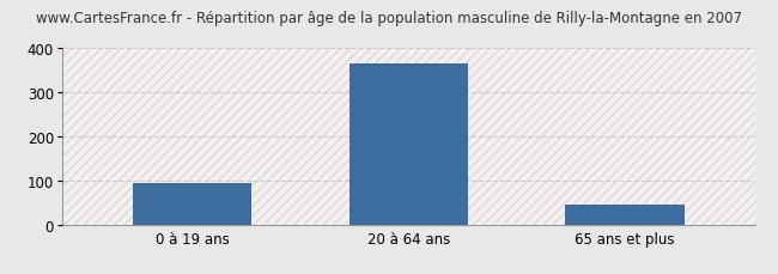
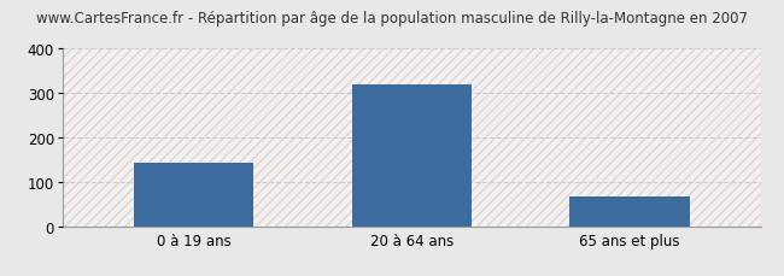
0 à 19 ans: 95 -> 142
20 à 64 ans: 365 -> 320
65 ans et plus: 45 -> 66
